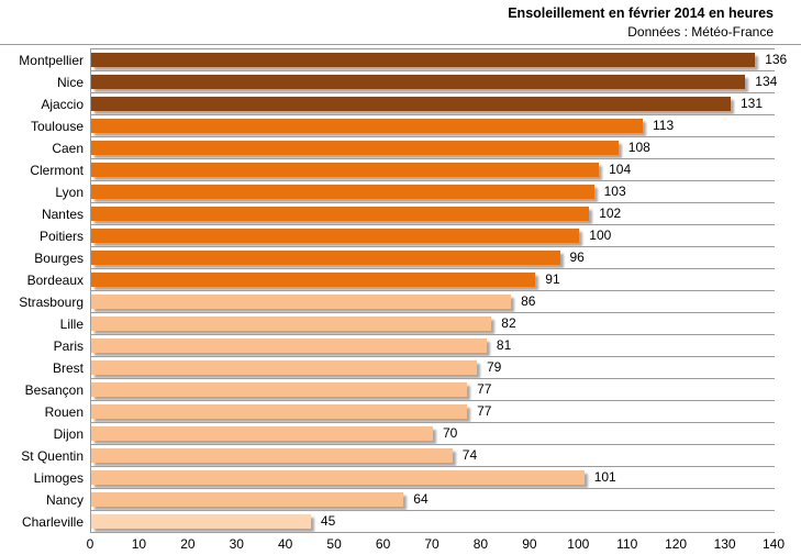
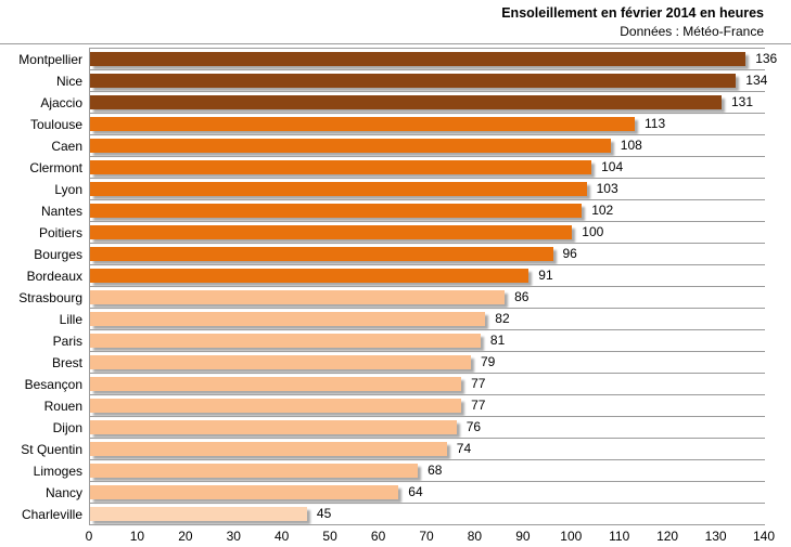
Dijon: 70 -> 76
Limoges: 101 -> 68
